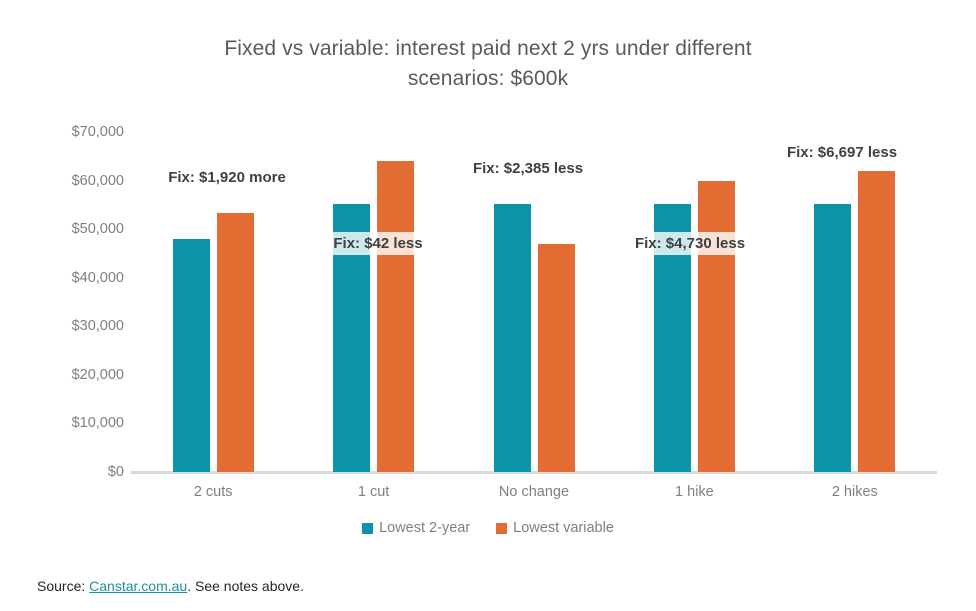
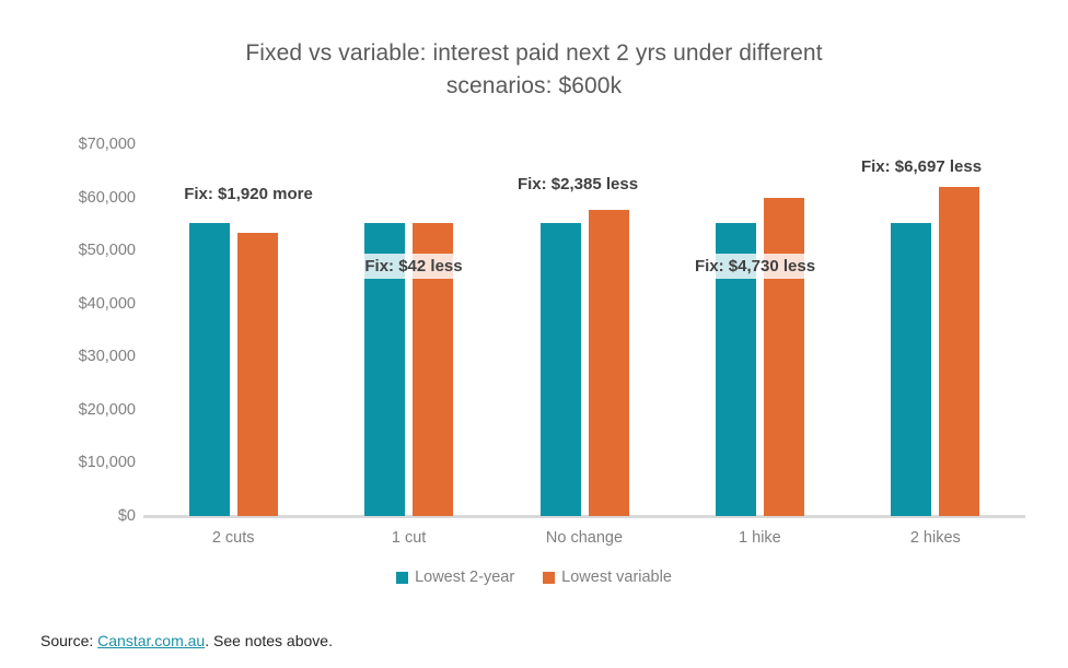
Lowest 2-year/2 cuts: $48000 -> $55000
Lowest variable/1 cut: $64000 -> $55000
Lowest variable/No change: $47000 -> $58000
